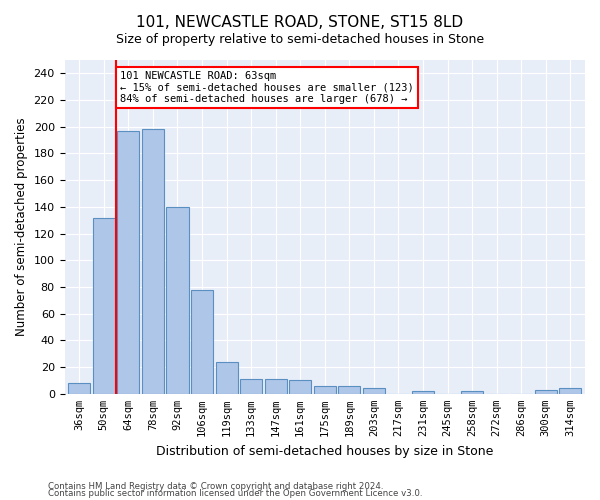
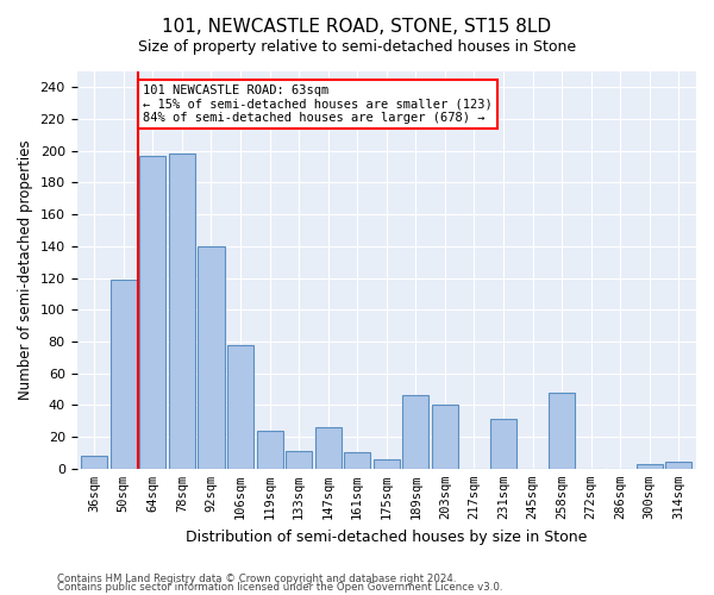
50sqm: 132 -> 119
147sqm: 11 -> 26
189sqm: 6 -> 46
203sqm: 4 -> 40
231sqm: 2 -> 31
258sqm: 2 -> 48
